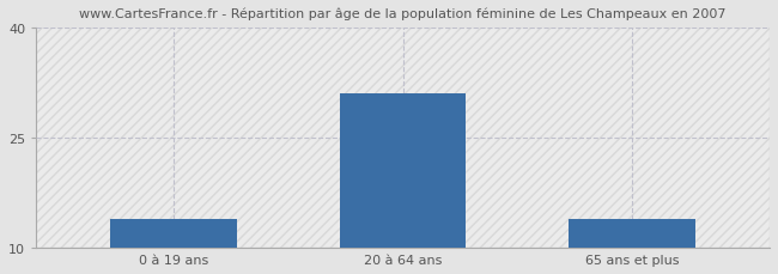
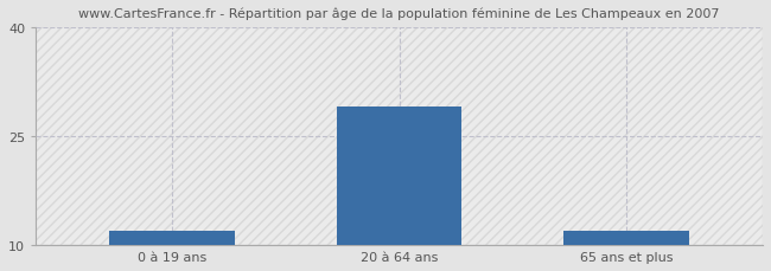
0 à 19 ans: 14 -> 12
20 à 64 ans: 31 -> 29
65 ans et plus: 14 -> 12
